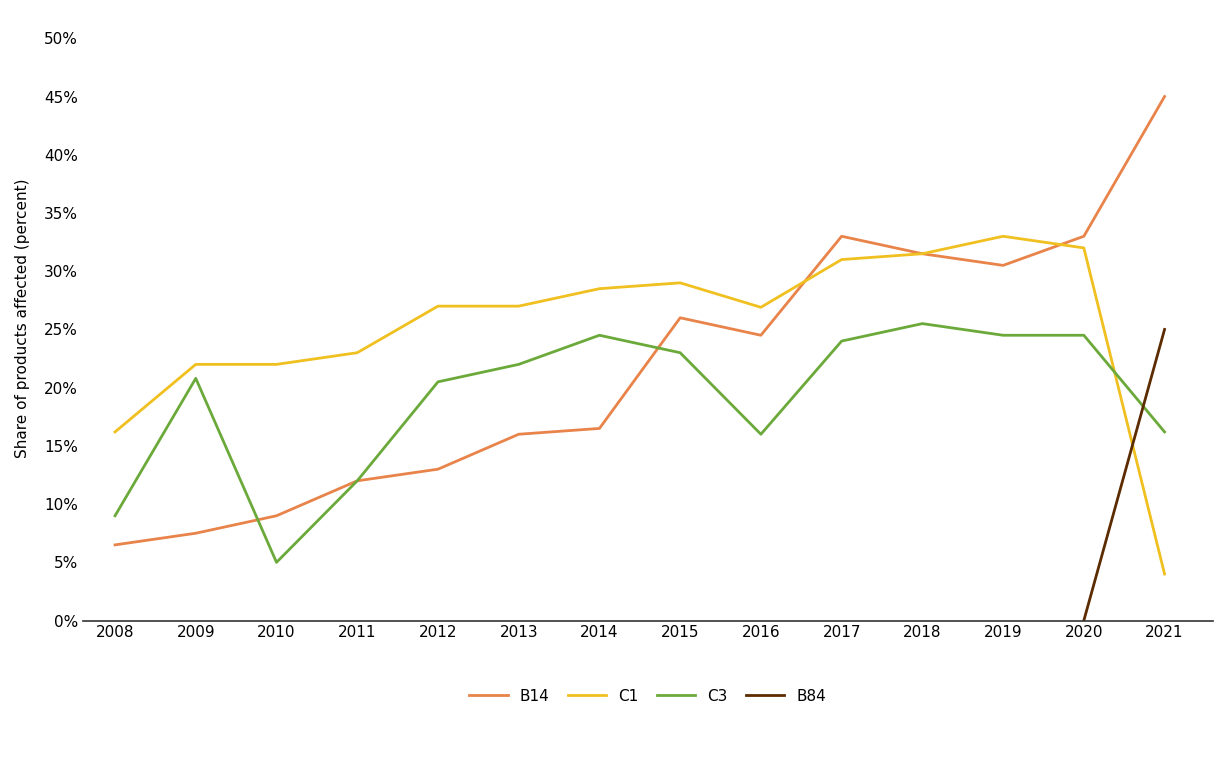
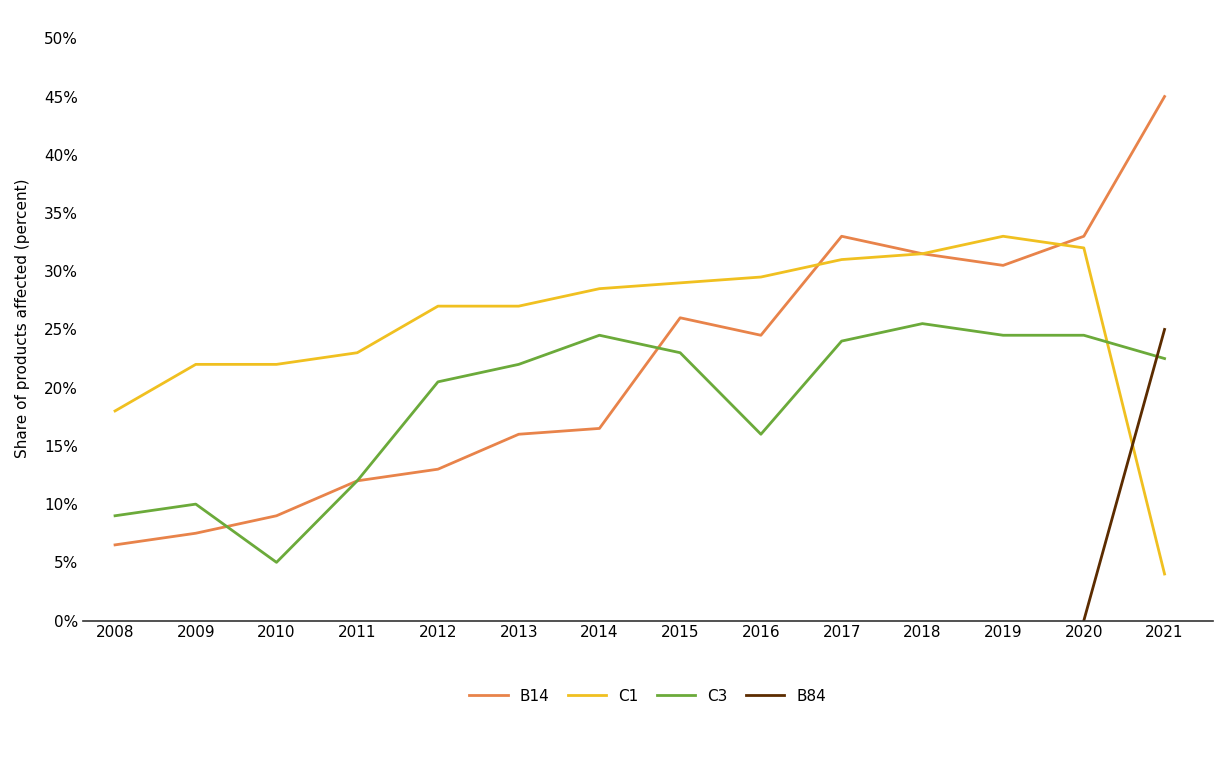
C1/2008: 16.2% -> 18.0%
C3/2009: 20.8% -> 10.0%
C1/2016: 26.9% -> 29.5%
C3/2021: 16.2% -> 22.5%
